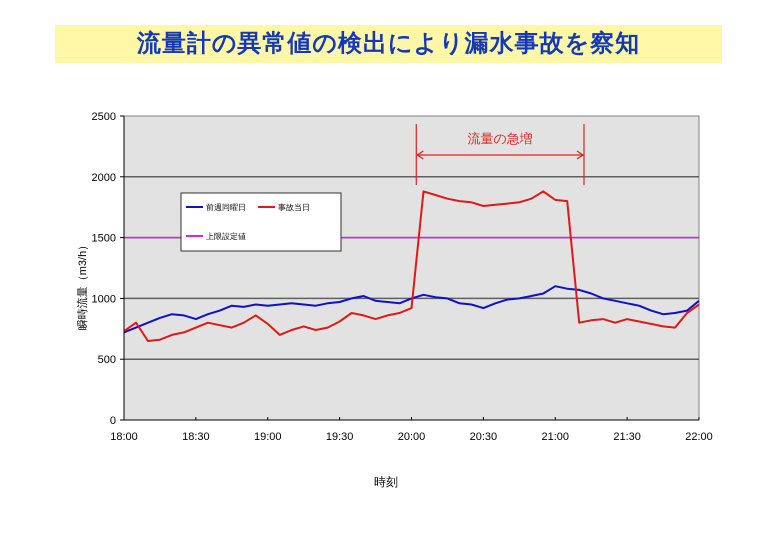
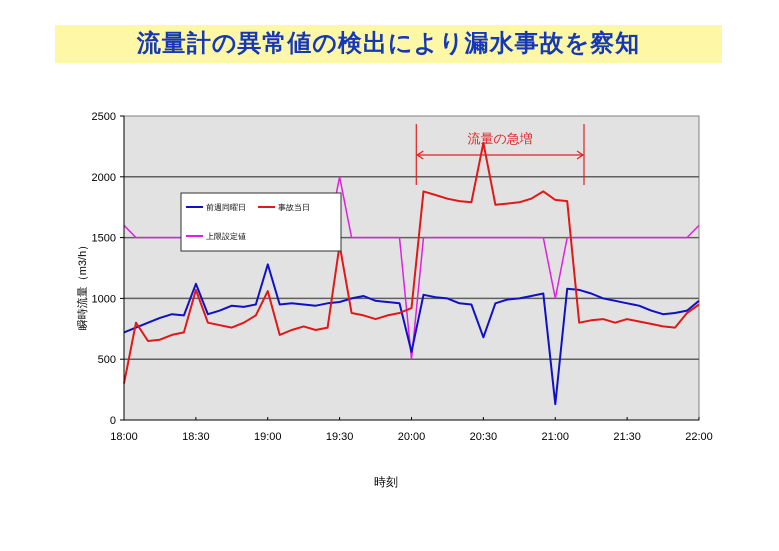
事故当日/18:00: 730 -> 300
上限設定値/18:00: 1500 -> 1600
前週同曜日/18:30: 830 -> 1120
事故当日/18:30: 760 -> 1070
前週同曜日/19:00: 940 -> 1280
事故当日/19:00: 790 -> 1060
事故当日/19:30: 810 -> 1440
上限設定値/19:30: 1500 -> 2000
前週同曜日/20:00: 1000 -> 560
上限設定値/20:00: 1500 -> 500
前週同曜日/20:30: 920 -> 680
事故当日/20:30: 1760 -> 2280
前週同曜日/21:00: 1100 -> 130
上限設定値/21:00: 1500 -> 1000
上限設定値/22:00: 1500 -> 1600
